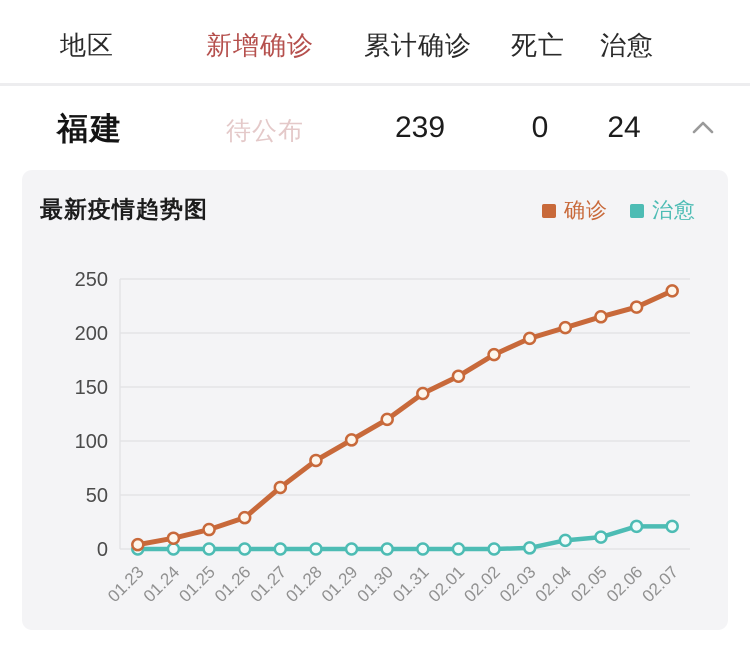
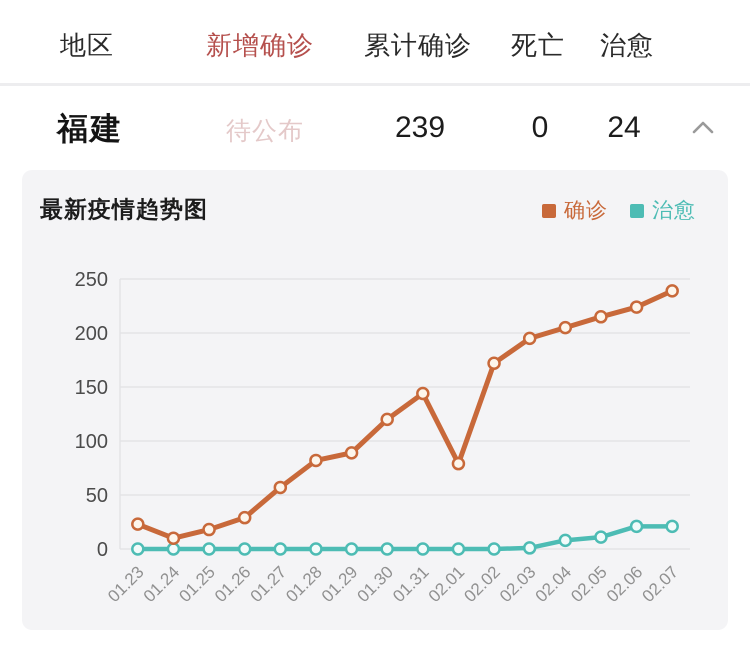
确诊/01.23: 4 -> 23
确诊/01.29: 101 -> 89
确诊/02.01: 160 -> 79
确诊/02.02: 180 -> 172
